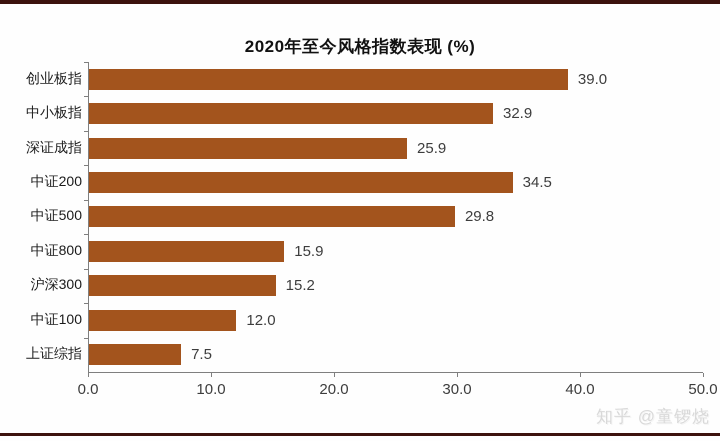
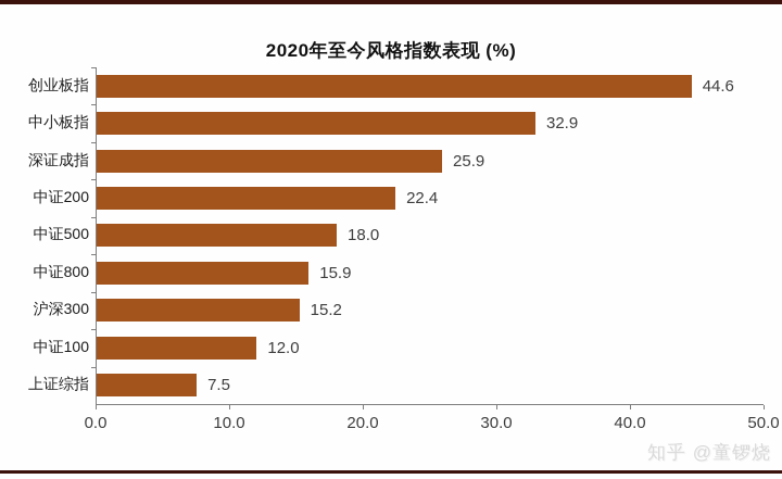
创业板指: 39.0 -> 44.6
中证200: 34.5 -> 22.4
中证500: 29.8 -> 18.0
